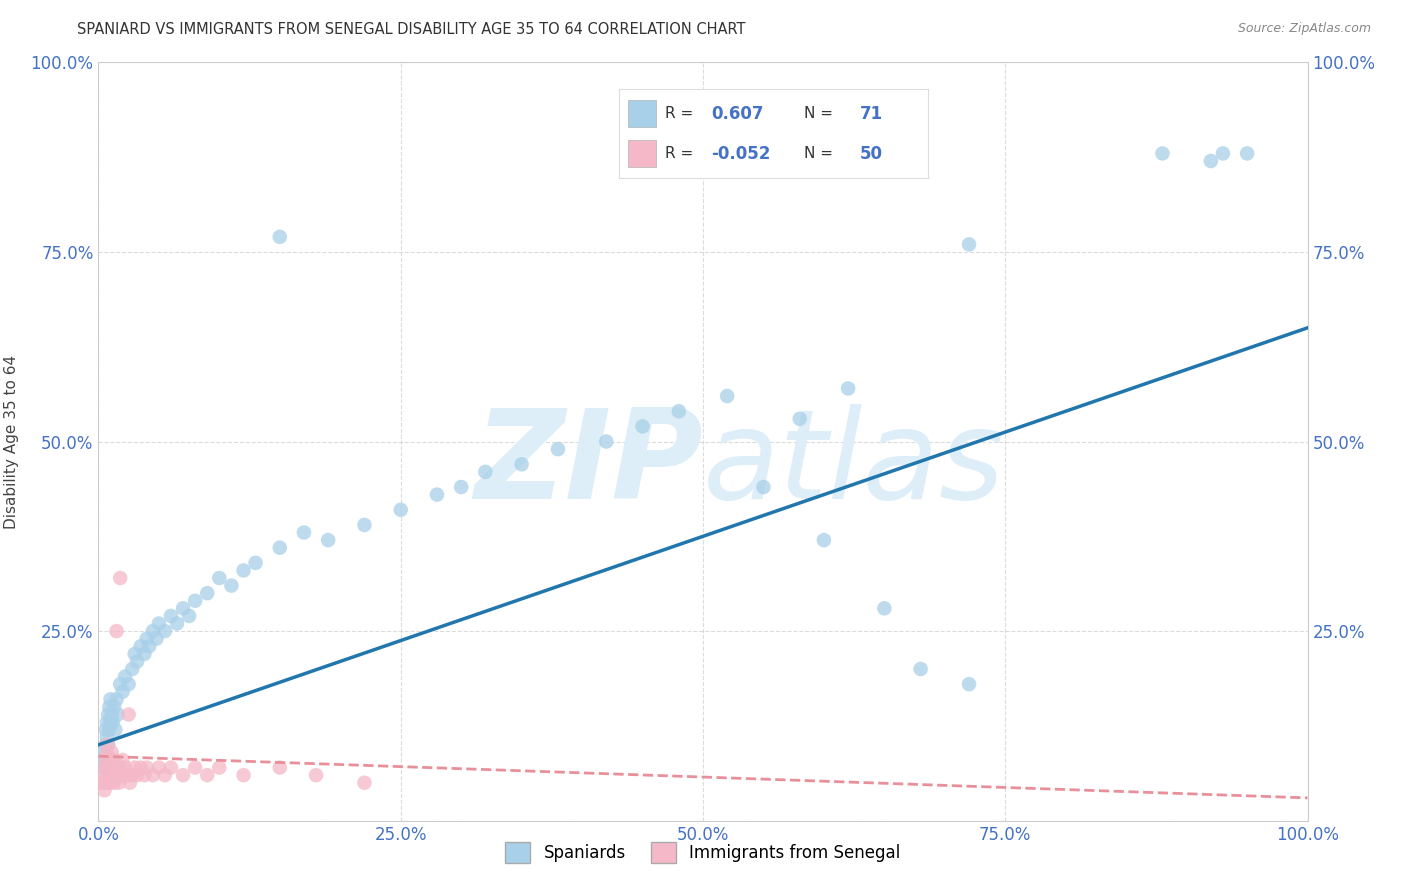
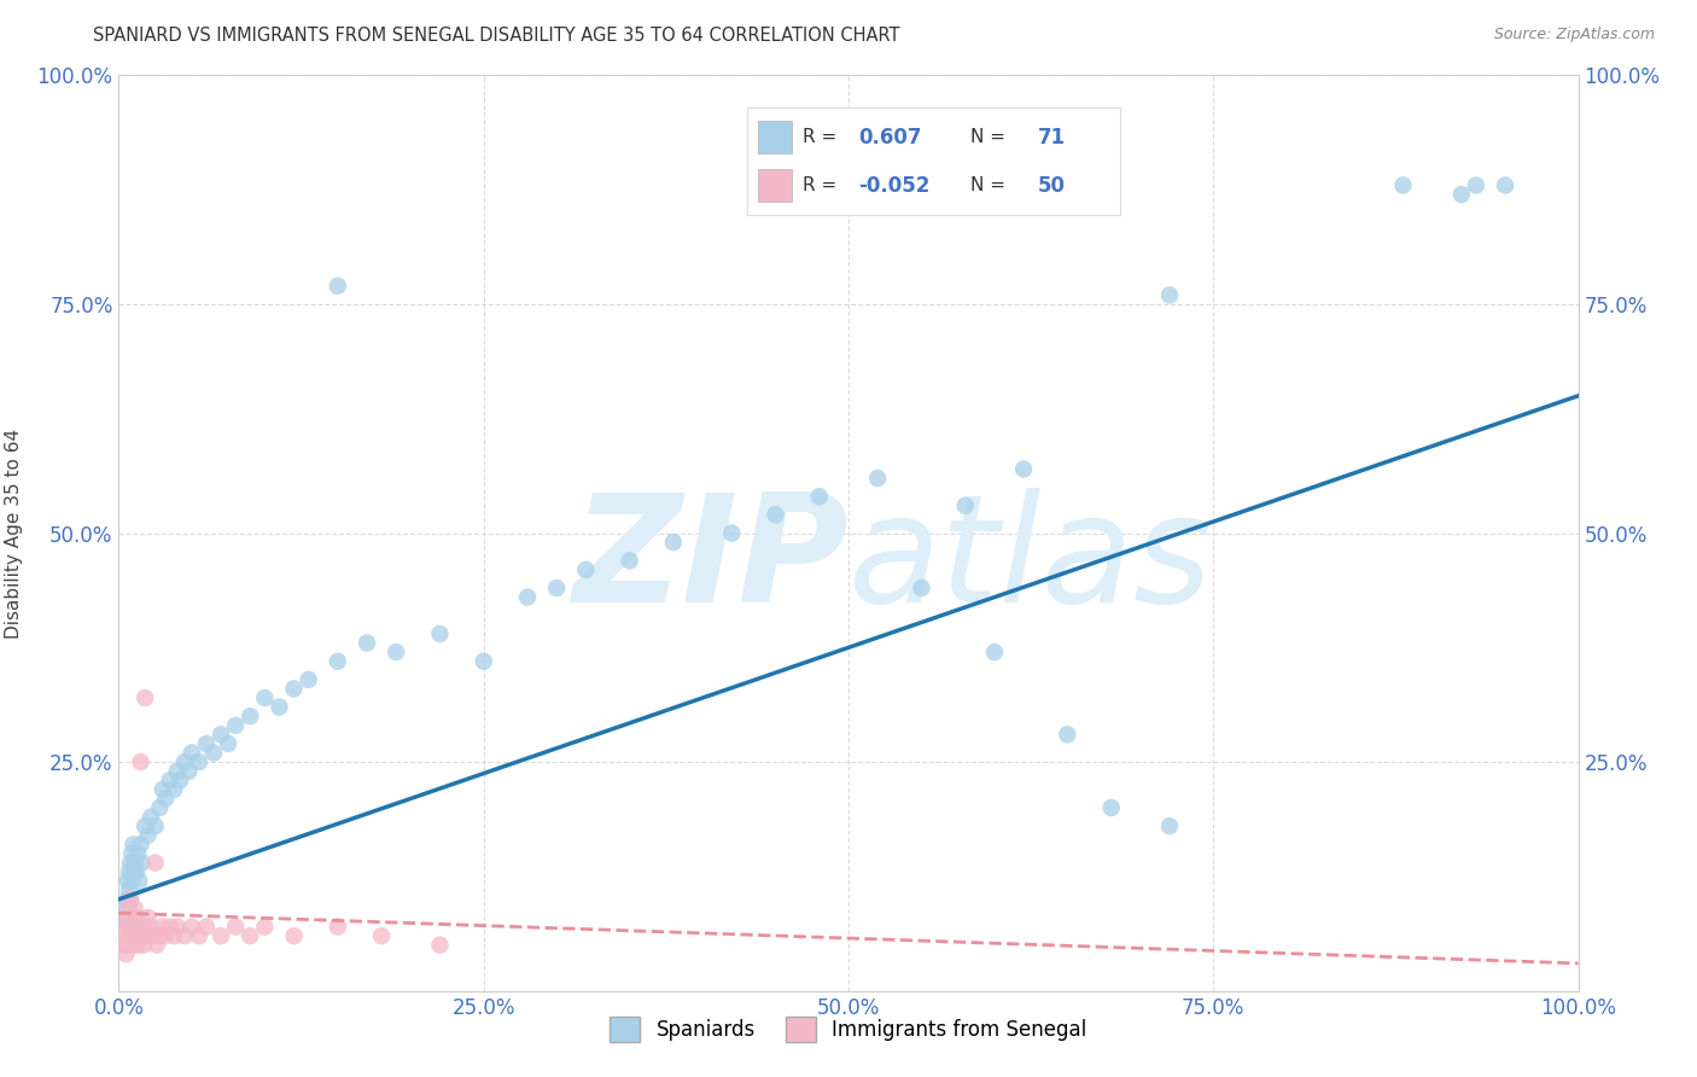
Spaniards/25.0%: 41% -> 36%
